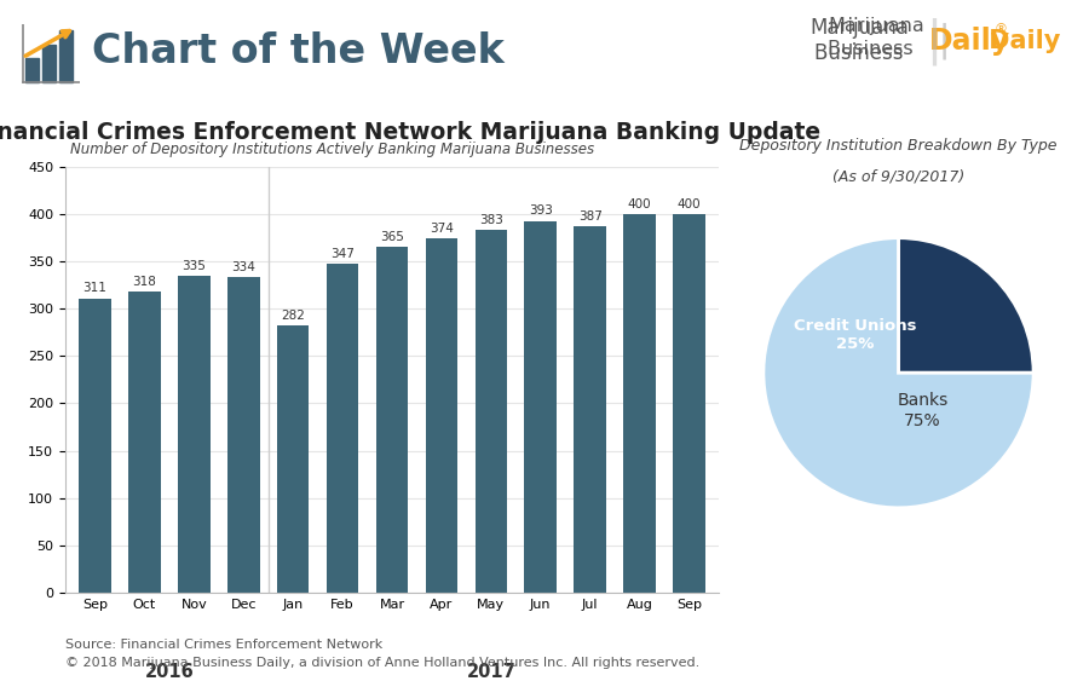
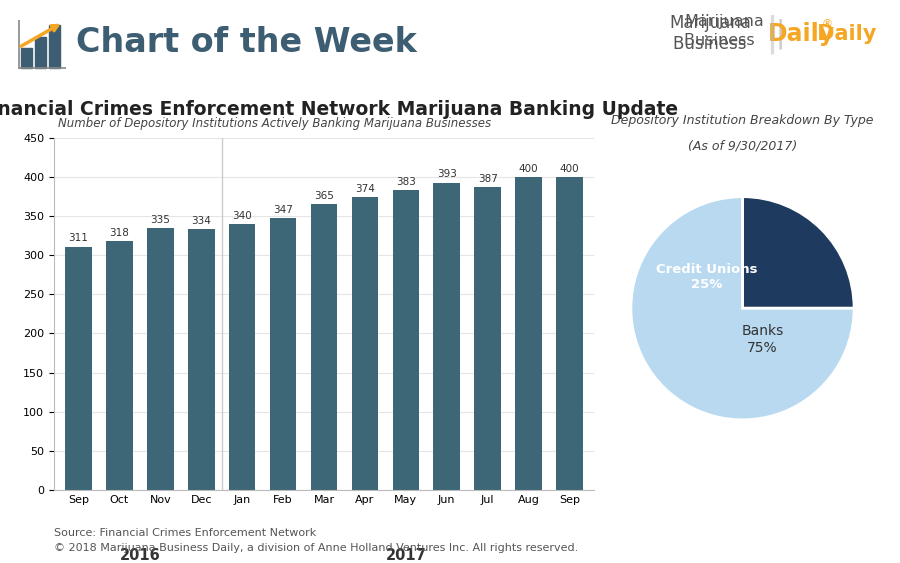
Jan: 282 -> 340
